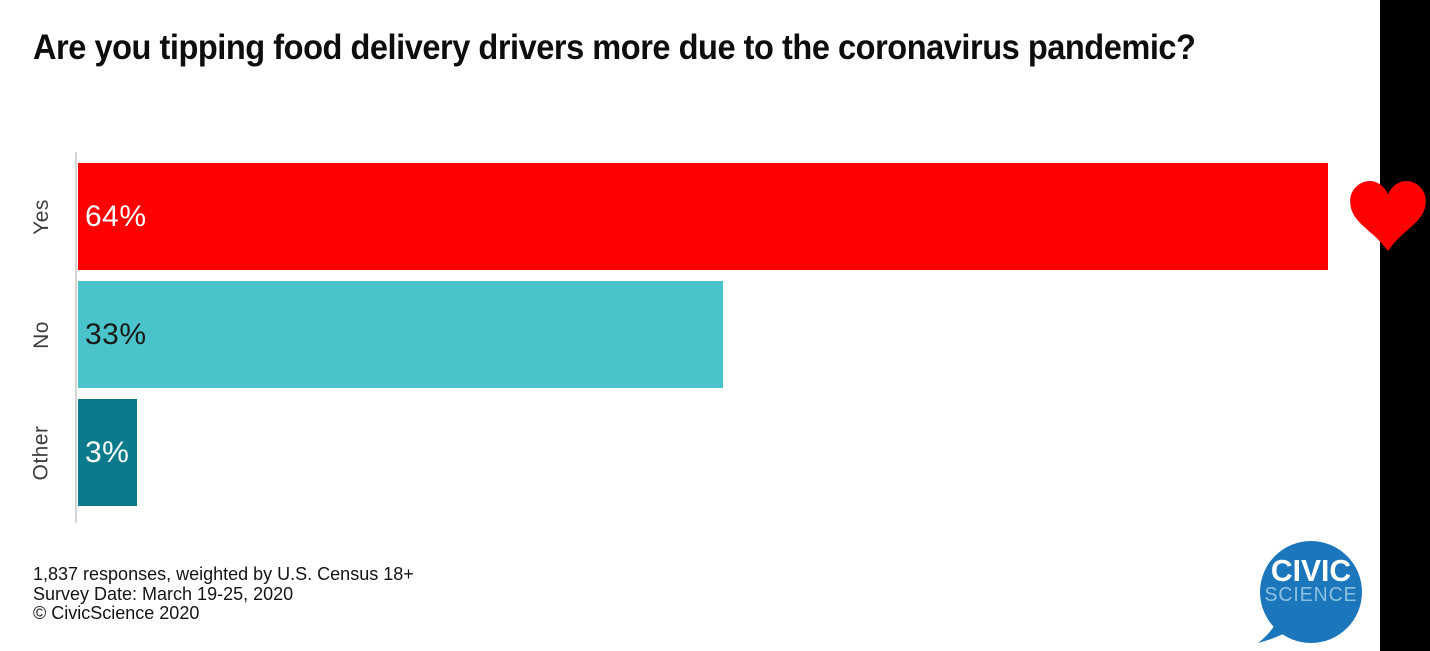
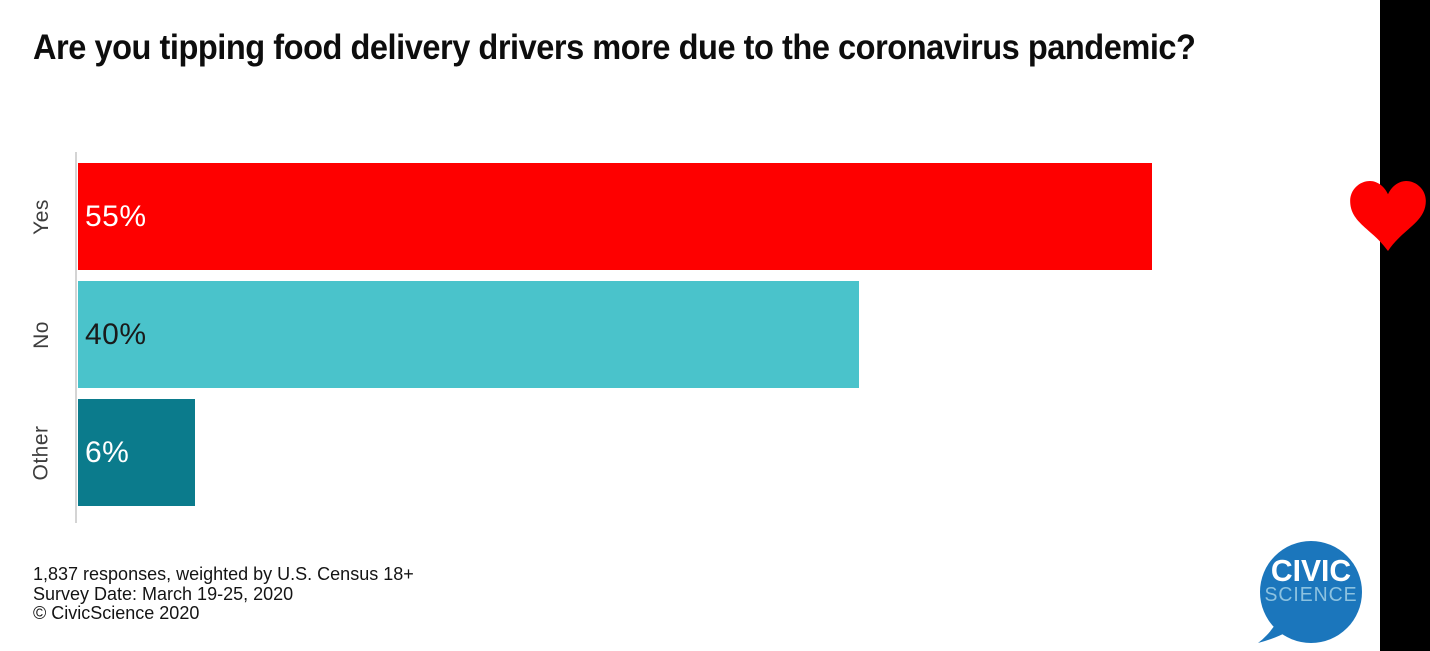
Yes: 64% -> 55%
No: 33% -> 40%
Other: 3% -> 6%
